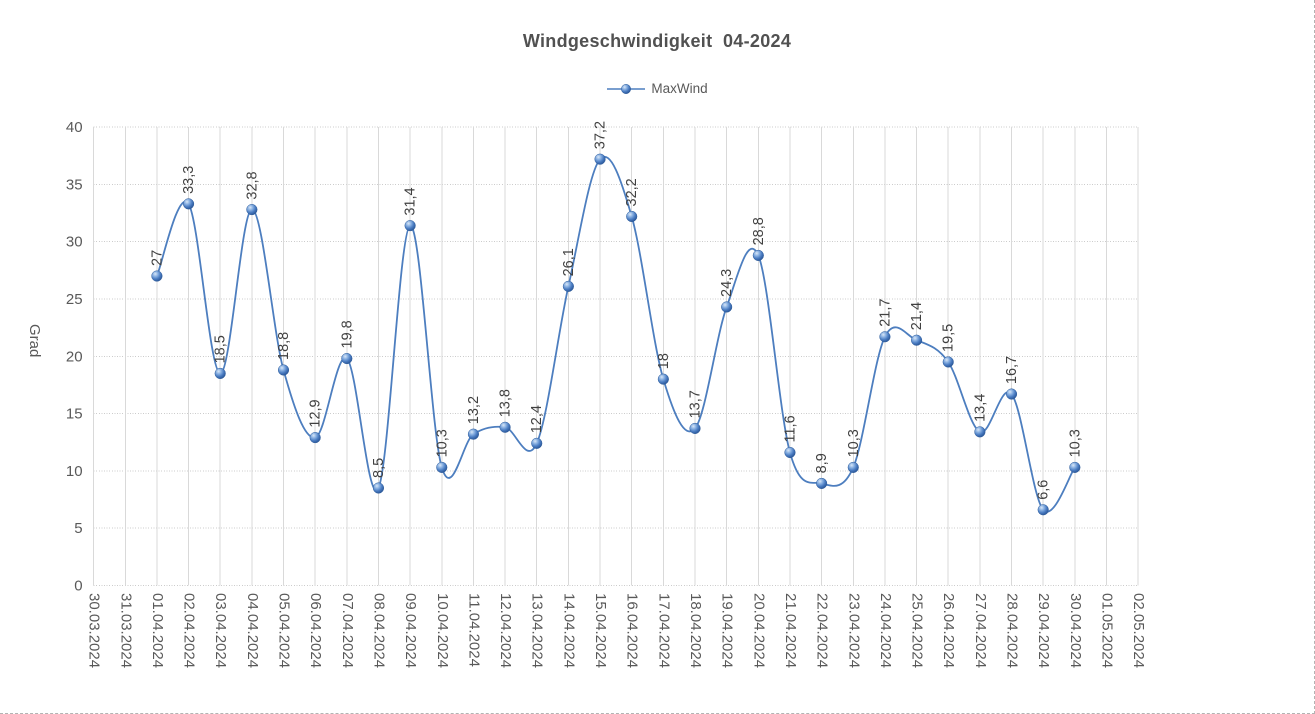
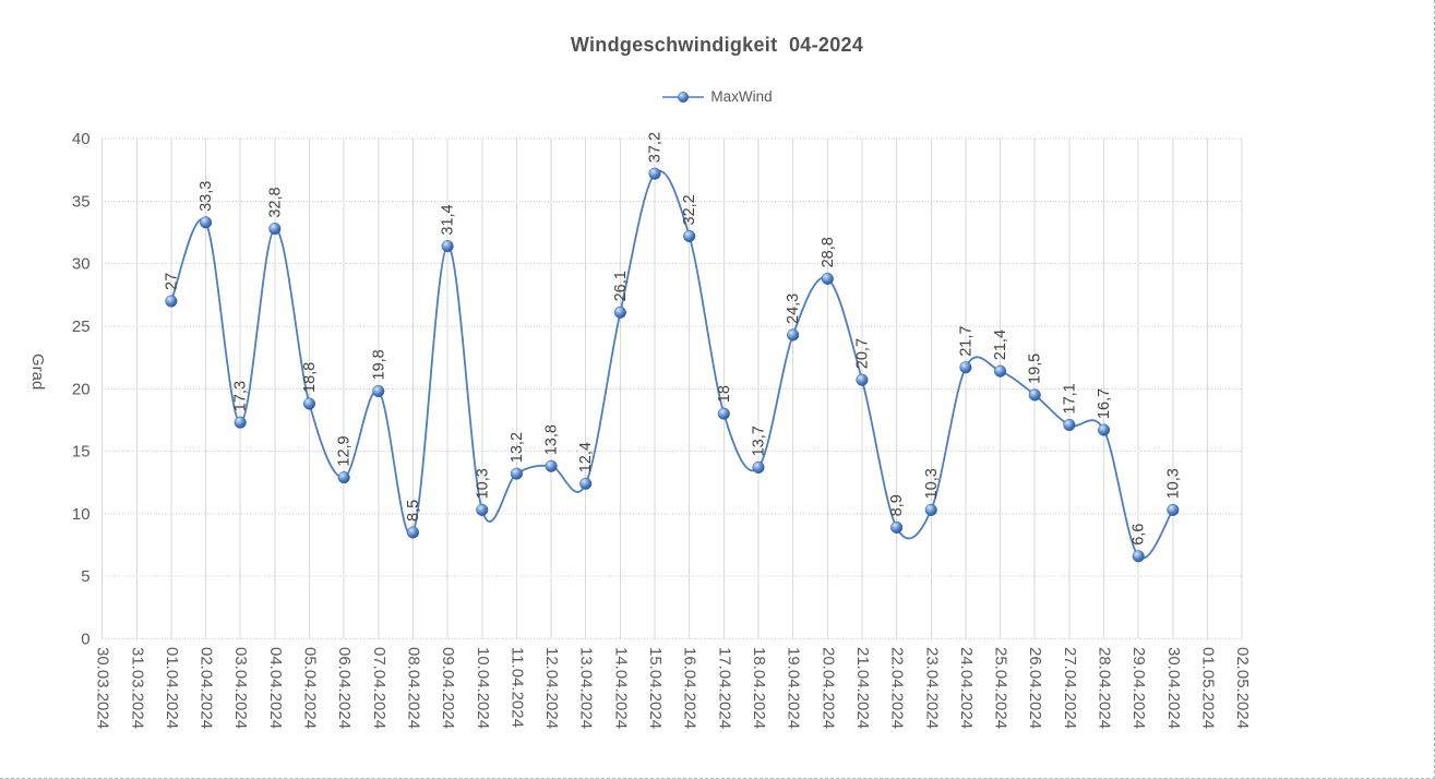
03.04.2024: 18,5 -> 17,3
21.04.2024: 11,6 -> 20,7
27.04.2024: 13,4 -> 17,1
